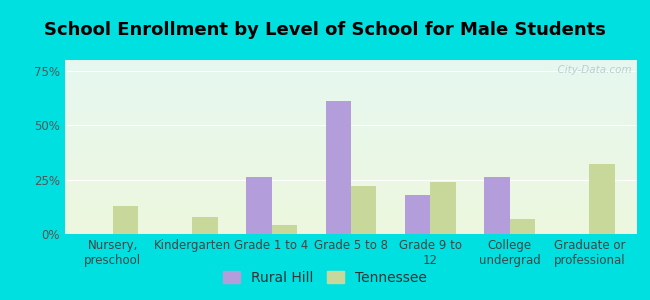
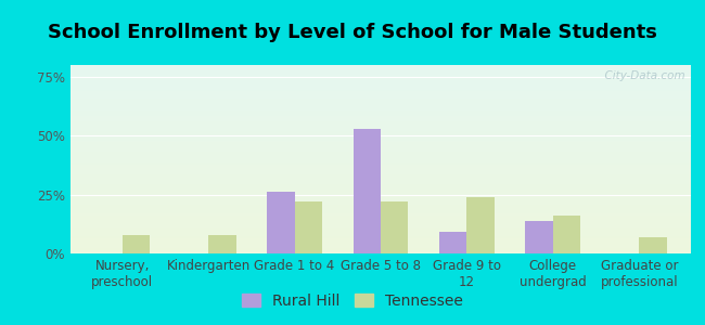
Tennessee/Nursery, preschool: 13% -> 8%
Tennessee/Grade 1 to 4: 4% -> 22%
Rural Hill/Grade 5 to 8: 61% -> 53%
Rural Hill/Grade 9 to 12: 18% -> 9%
Rural Hill/College undergrad: 26% -> 14%
Tennessee/College undergrad: 7% -> 16%
Tennessee/Graduate or professional: 32% -> 7%
